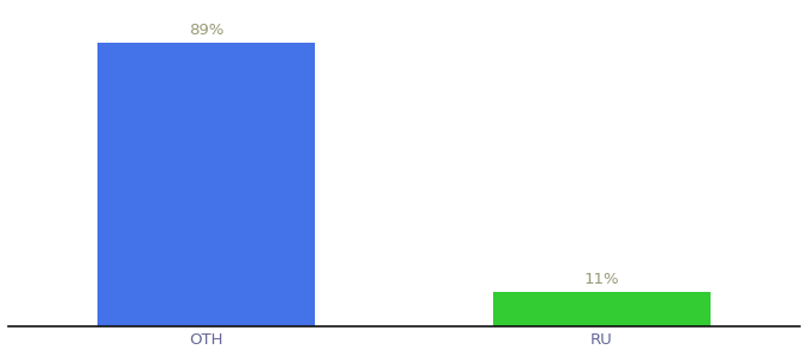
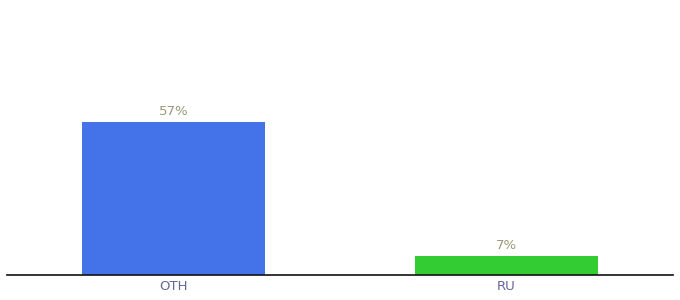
OTH: 89% -> 57%
RU: 11% -> 7%
